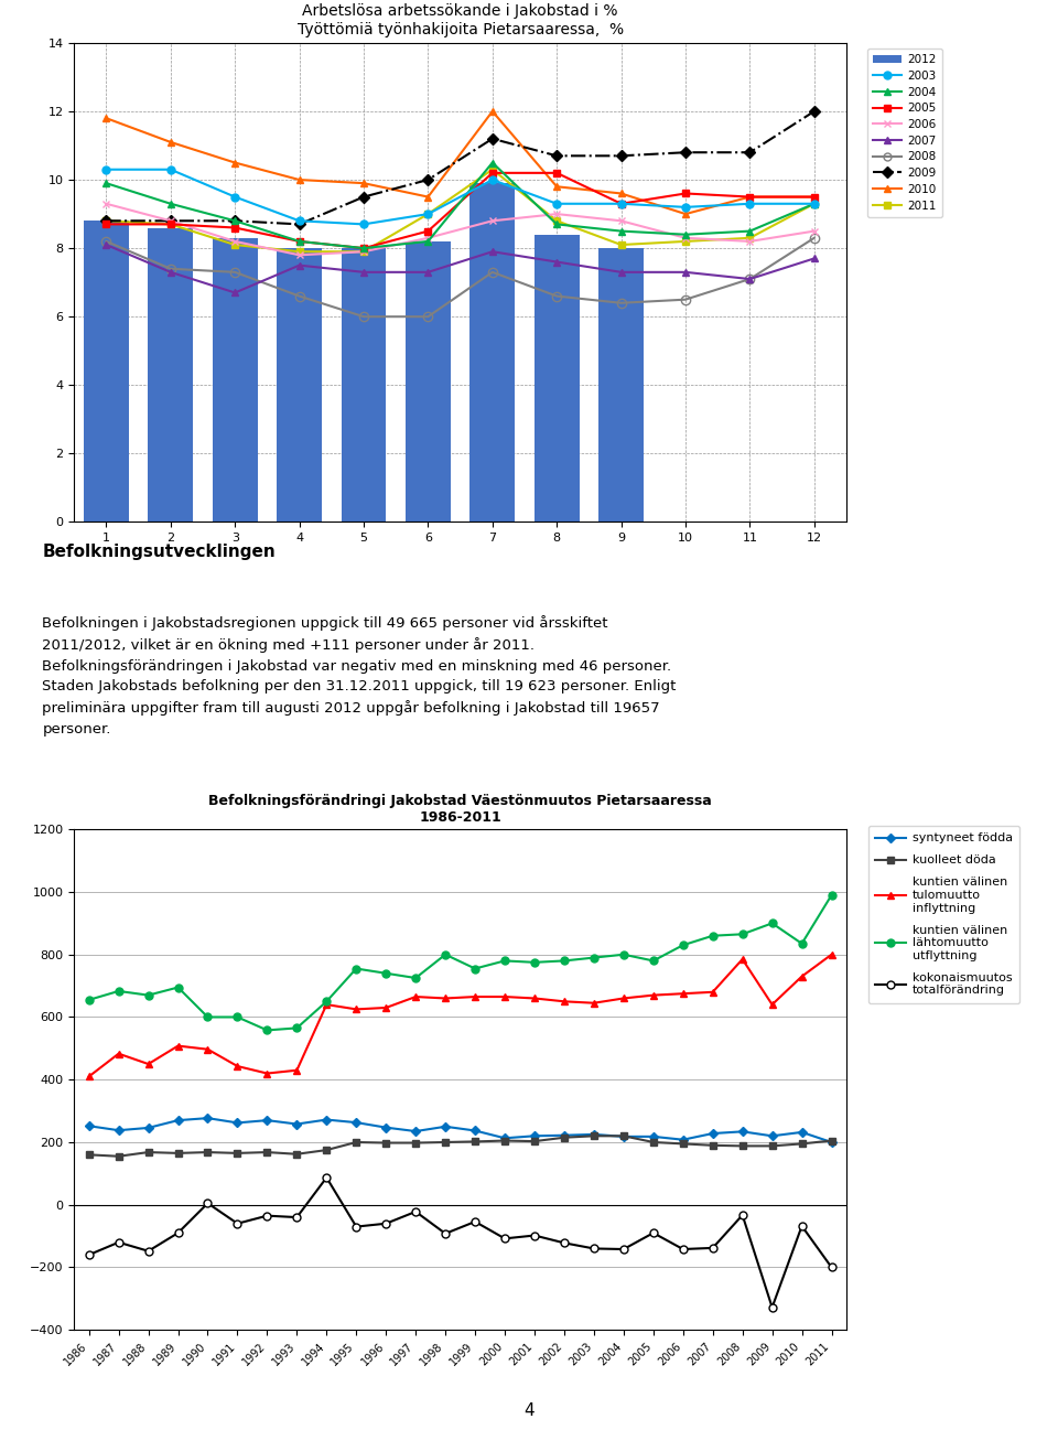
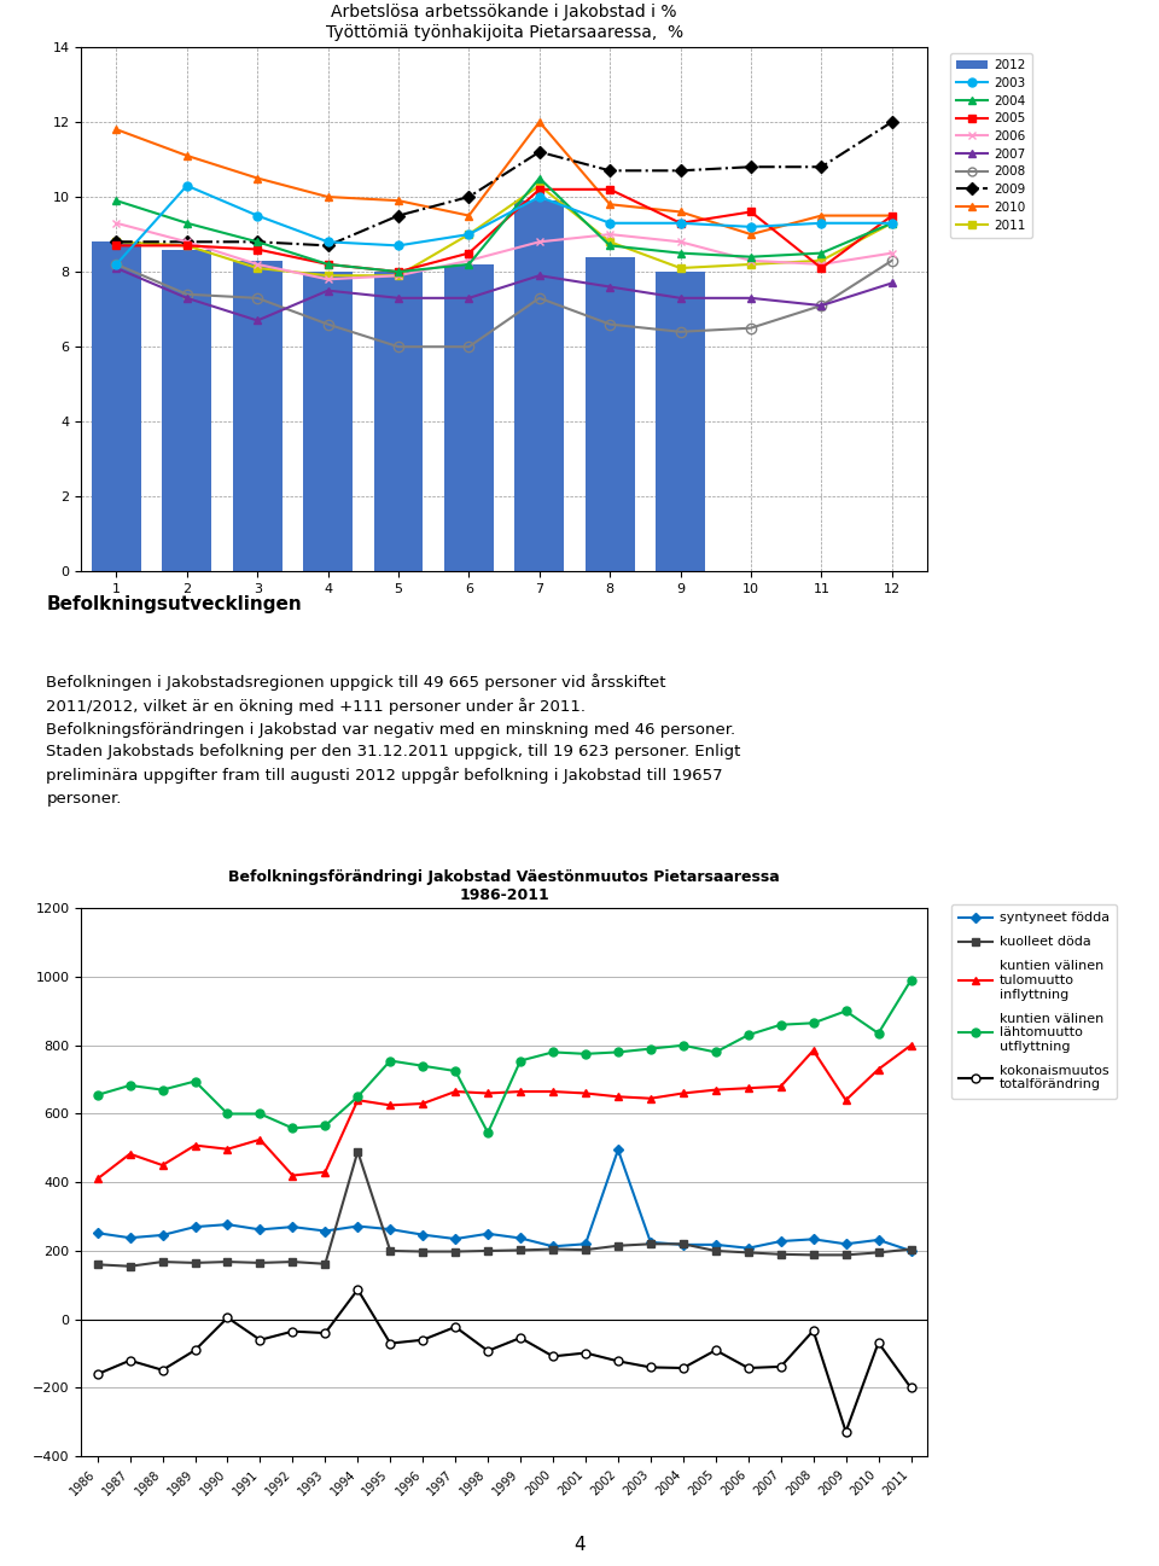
2003/1: 10.3 -> 8.2
2005/11: 9.5 -> 8.1
kuntien välinen tulomuutto inflyttning/1991: 443 -> 525
kuolleet döda/1994: 175 -> 490
kuntien välinen lähtomuutto utflyttning/1998: 800 -> 545
syntyneet födda/2002: 222 -> 495
